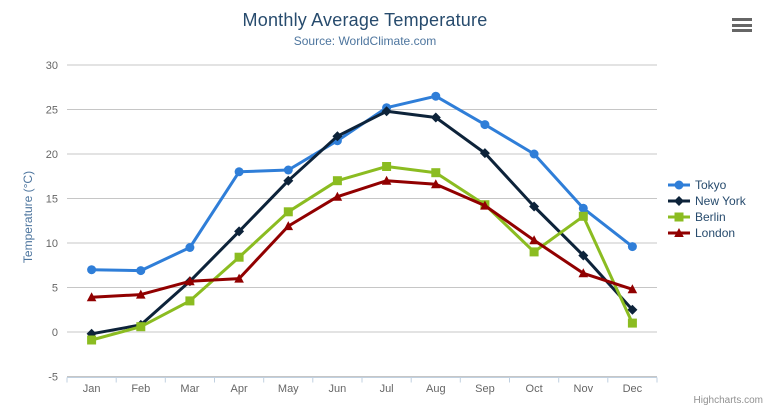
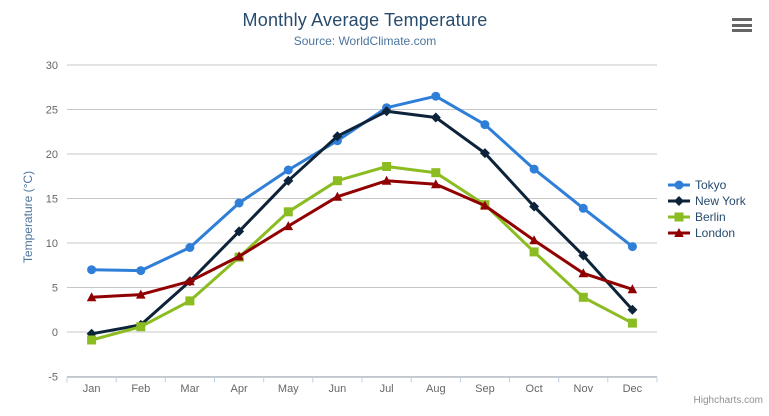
Tokyo/Apr: 18 -> 14
London/Apr: 6 -> 8
Tokyo/Oct: 20 -> 18
Berlin/Nov: 13 -> 4
